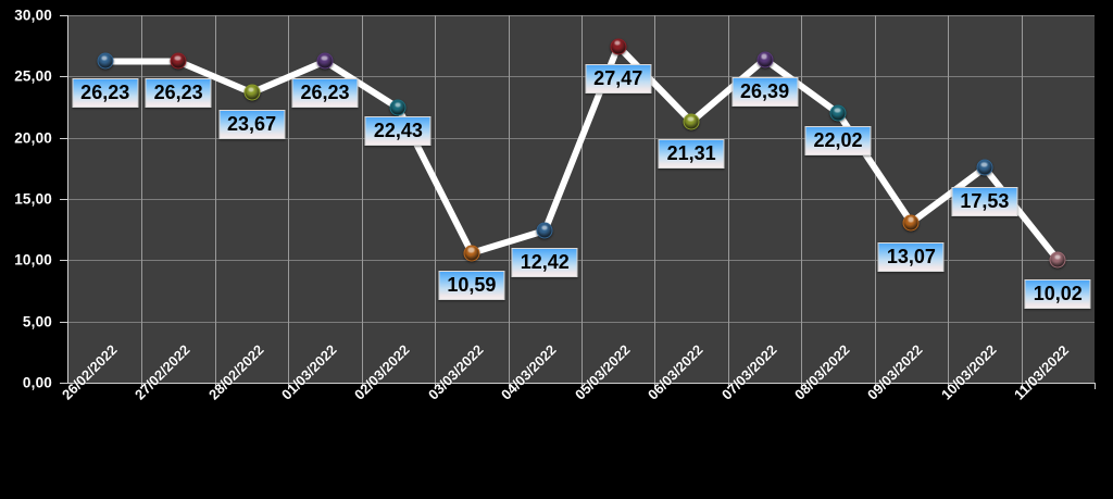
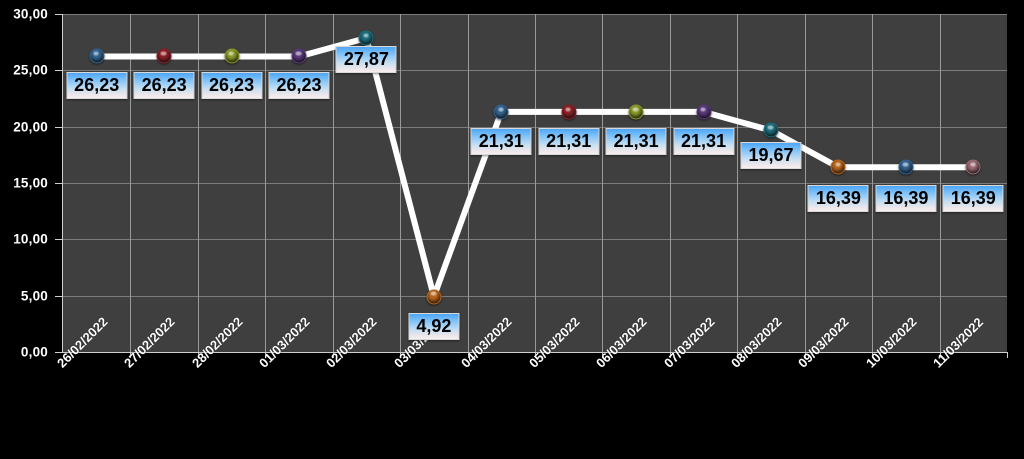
28/02/2022: 23,67 -> 26,23
02/03/2022: 22,43 -> 27,87
03/03/2022: 10,59 -> 4,92
04/03/2022: 12,42 -> 21,31
05/03/2022: 27,47 -> 21,31
07/03/2022: 26,39 -> 21,31
08/03/2022: 22,02 -> 19,67
09/03/2022: 13,07 -> 16,39
10/03/2022: 17,53 -> 16,39
11/03/2022: 10,02 -> 16,39
